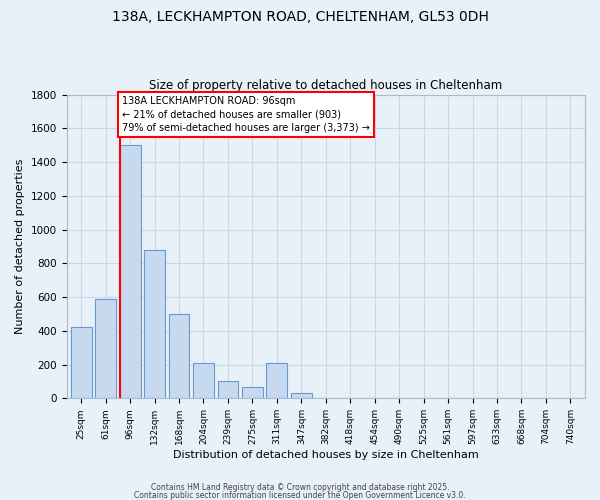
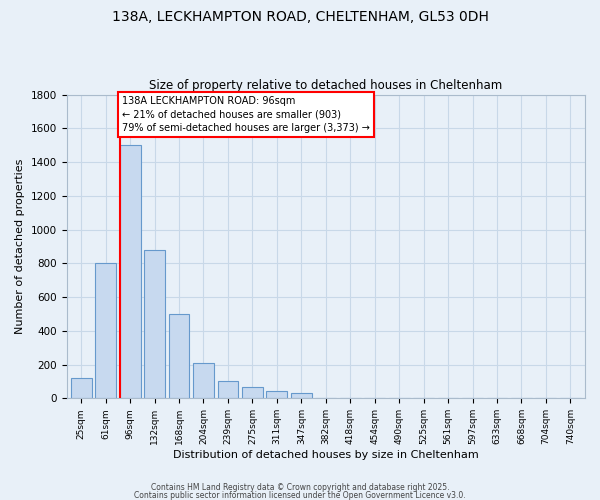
25sqm: 420 -> 120
61sqm: 590 -> 800
311sqm: 210 -> 40
